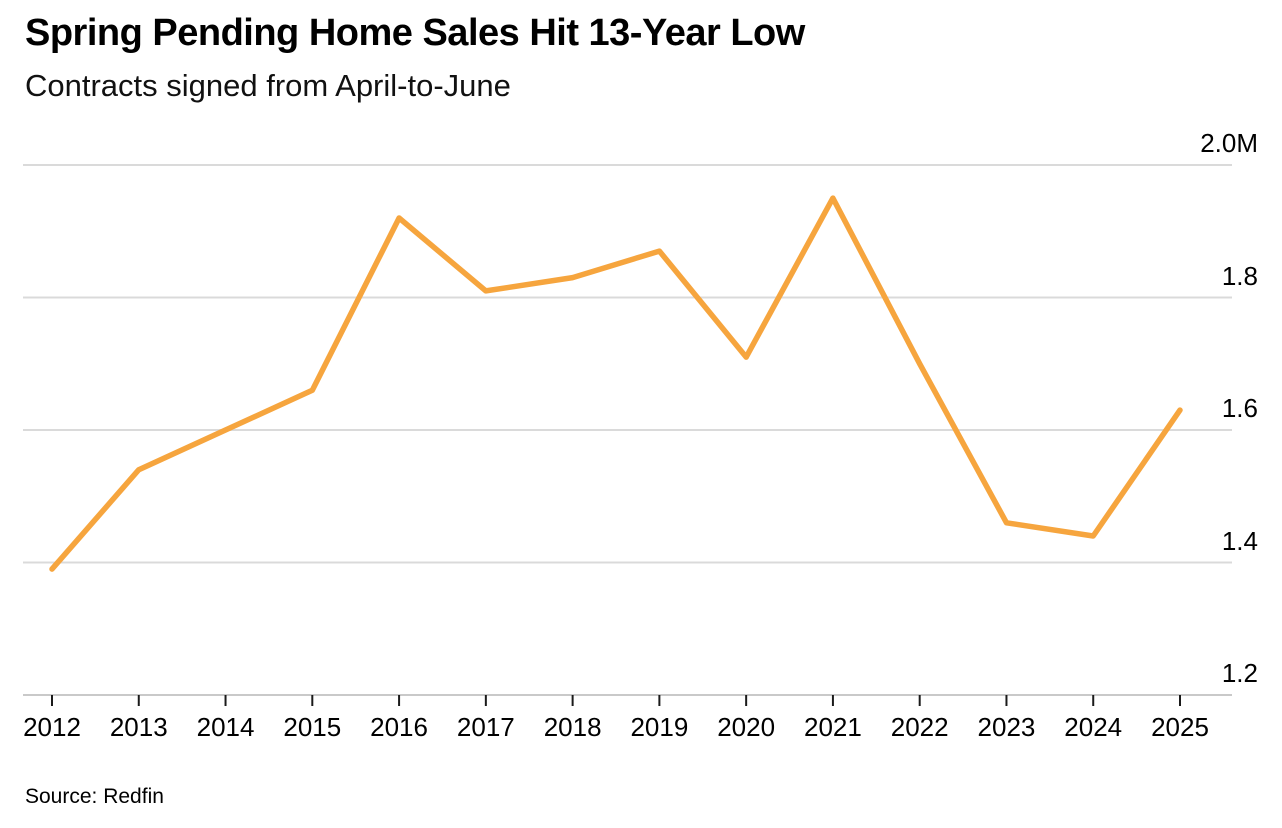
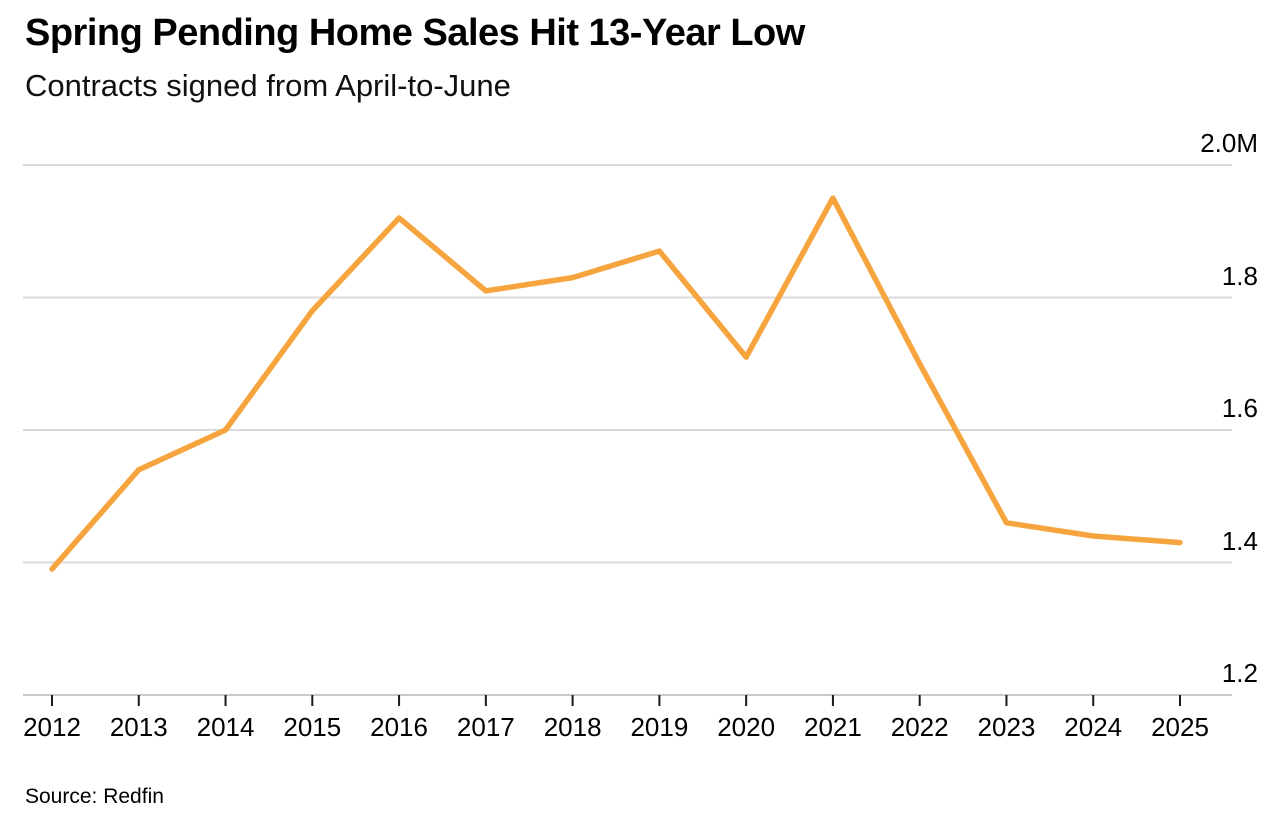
2015: 1.66M -> 1.78M
2025: 1.63M -> 1.43M
